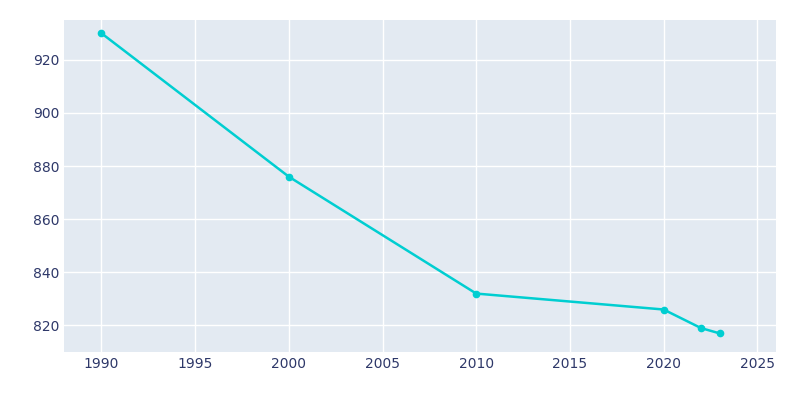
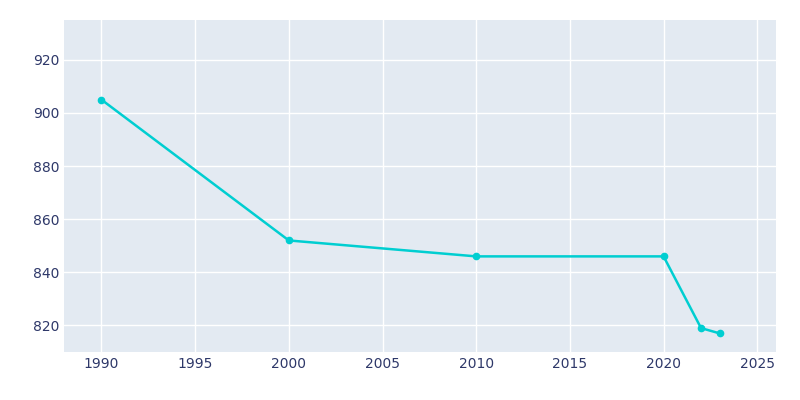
1990: 930 -> 905
2000: 876 -> 852
2010: 832 -> 846
2020: 826 -> 846
